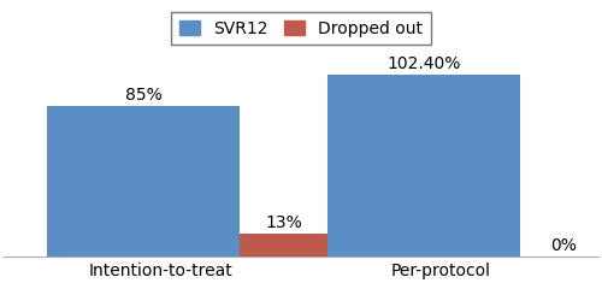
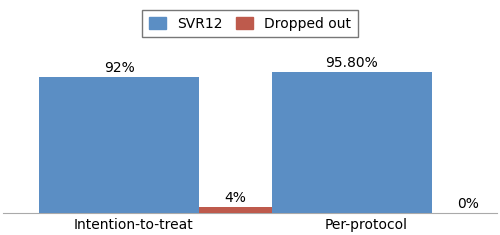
SVR12/Intention-to-treat: 85% -> 92%
Dropped out/Intention-to-treat: 13% -> 4%
SVR12/Per-protocol: 102.40% -> 95.80%
